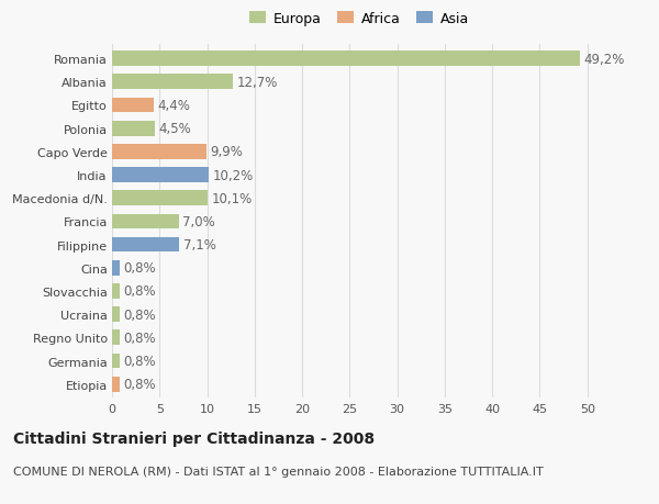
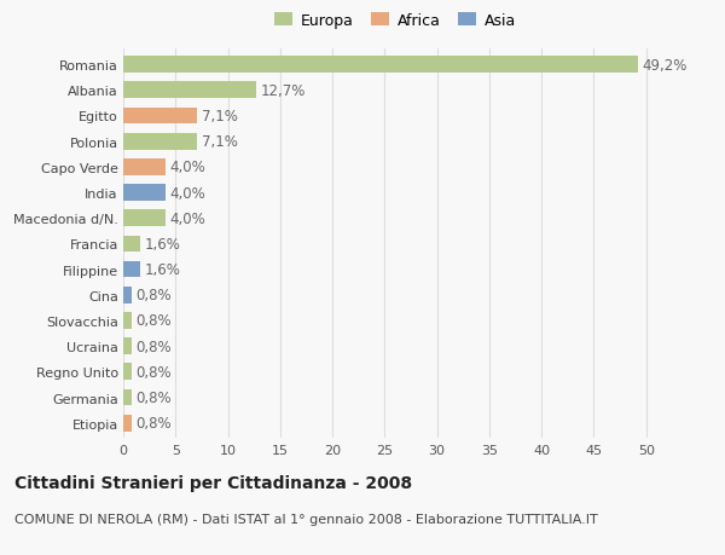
Egitto: 4,4% -> 7,1%
Polonia: 4,5% -> 7,1%
Capo Verde: 9,9% -> 4,0%
India: 10,2% -> 4,0%
Macedonia d/N.: 10,1% -> 4,0%
Francia: 7,0% -> 1,6%
Filippine: 7,1% -> 1,6%
